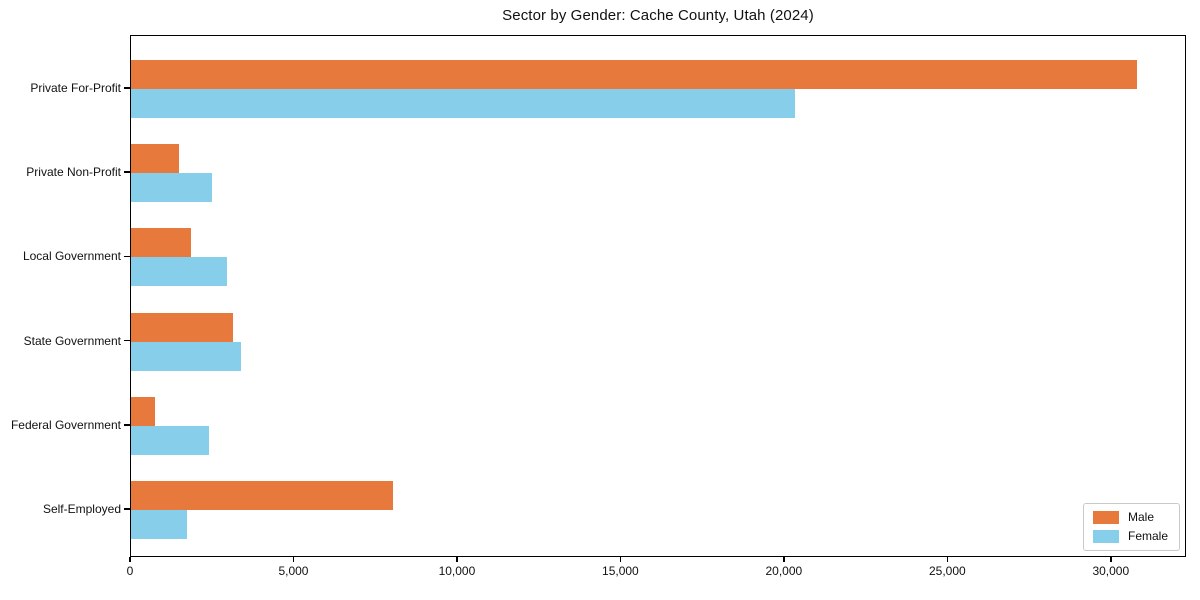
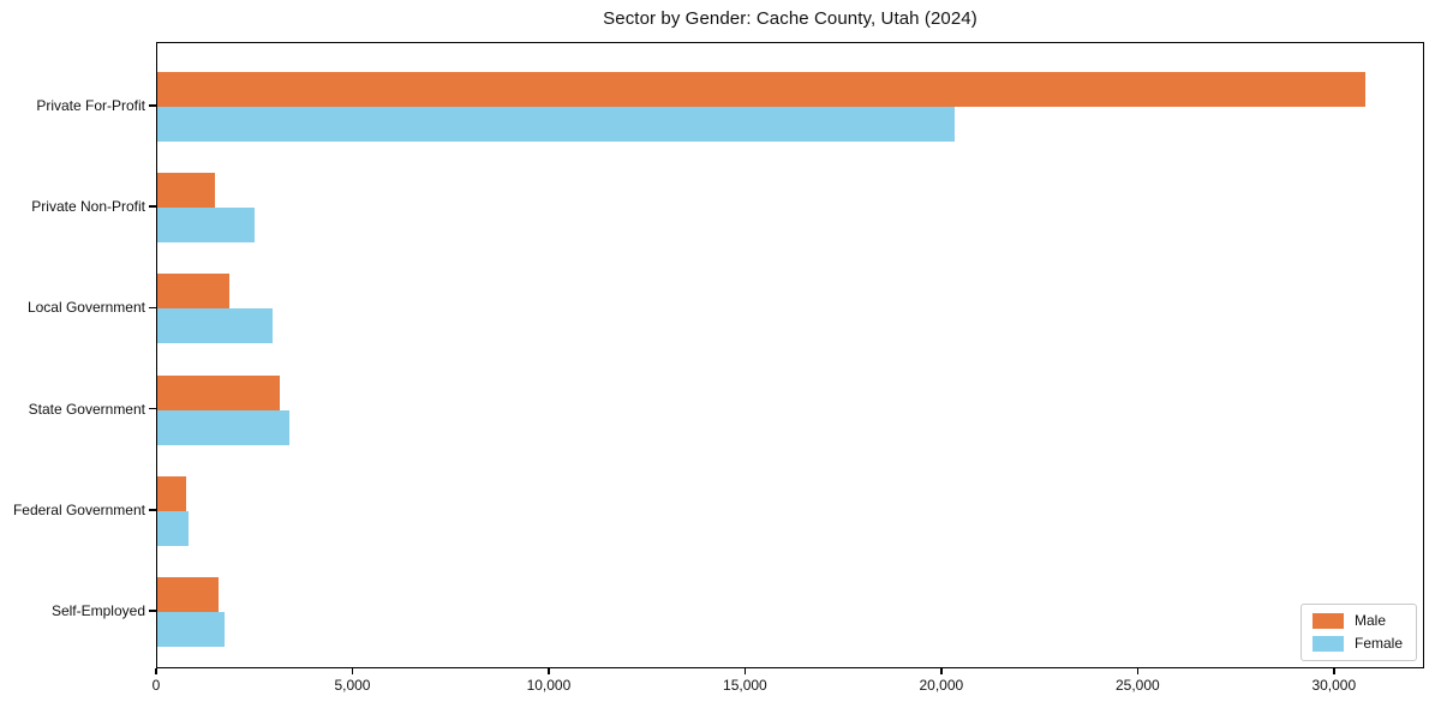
Female/Federal Government: 2400 -> 800
Male/Self-Employed: 8000 -> 1600
